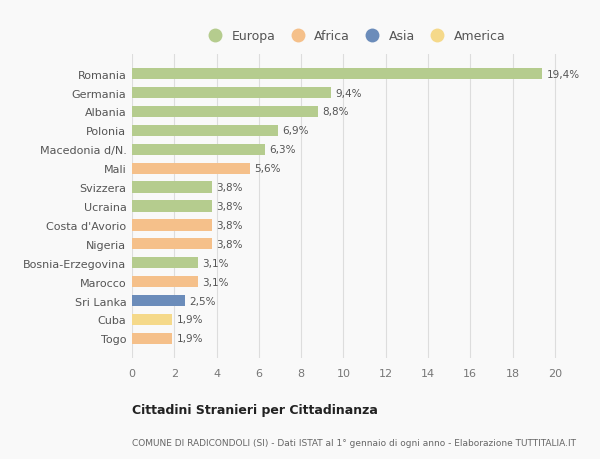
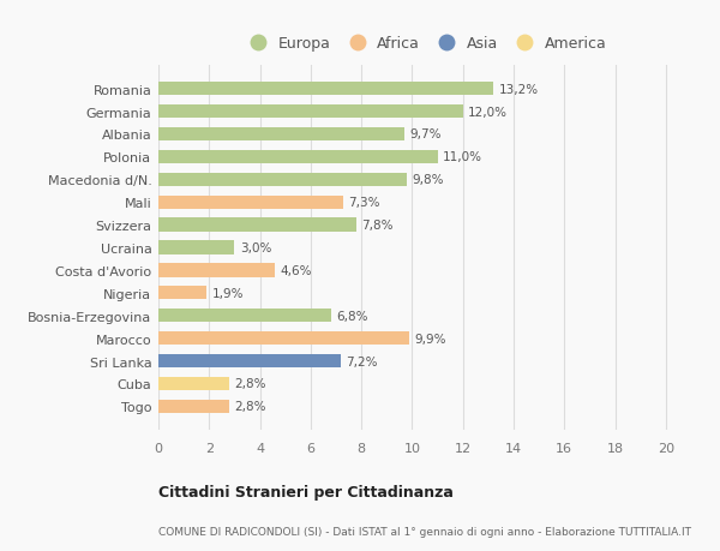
Romania: 19,4% -> 13,2%
Germania: 9,4% -> 12,0%
Albania: 8,8% -> 9,7%
Polonia: 6,9% -> 11,0%
Macedonia d/N.: 6,3% -> 9,8%
Mali: 5,6% -> 7,3%
Svizzera: 3,8% -> 7,8%
Ucraina: 3,8% -> 3,0%
Costa d'Avorio: 3,8% -> 4,6%
Nigeria: 3,8% -> 1,9%
Bosnia-Erzegovina: 3,1% -> 6,8%
Marocco: 3,1% -> 9,9%
Sri Lanka: 2,5% -> 7,2%
Cuba: 1,9% -> 2,8%
Togo: 1,9% -> 2,8%
